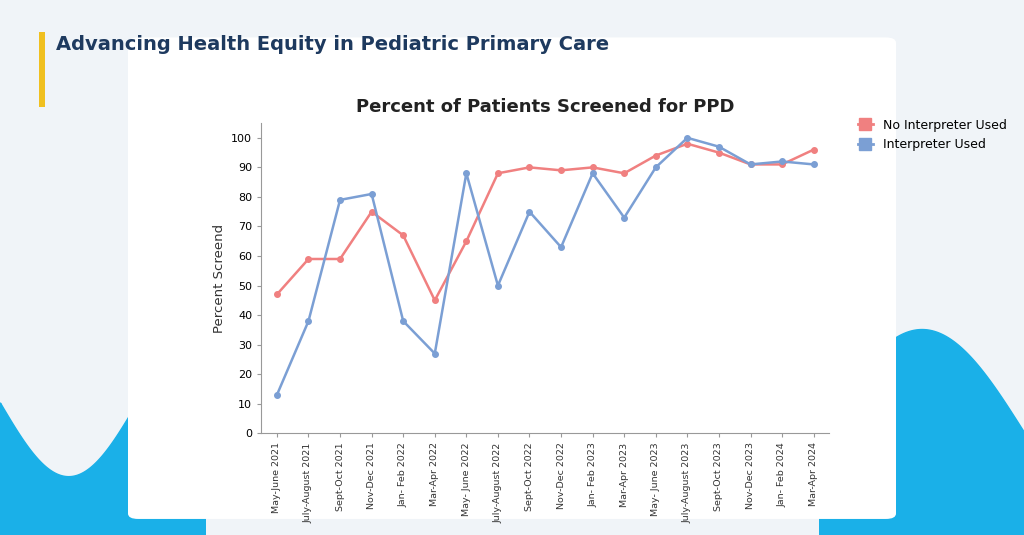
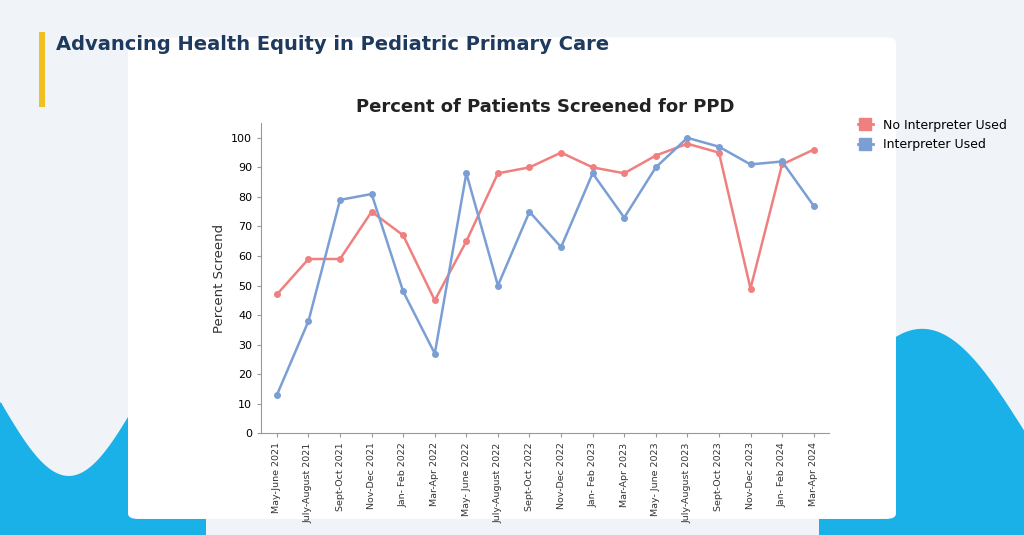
Percent of Patients Screened for PPD/Interpreter Used/Jan- Feb 2022: 38 -> 48
Percent of Patients Screened for PPD/No Interpreter Used/Nov-Dec 2022: 89 -> 95
Percent of Patients Screened for PPD/No Interpreter Used/Nov-Dec 2023: 91 -> 49
Percent of Patients Screened for PPD/Interpreter Used/Mar-Apr 2024: 91 -> 77
